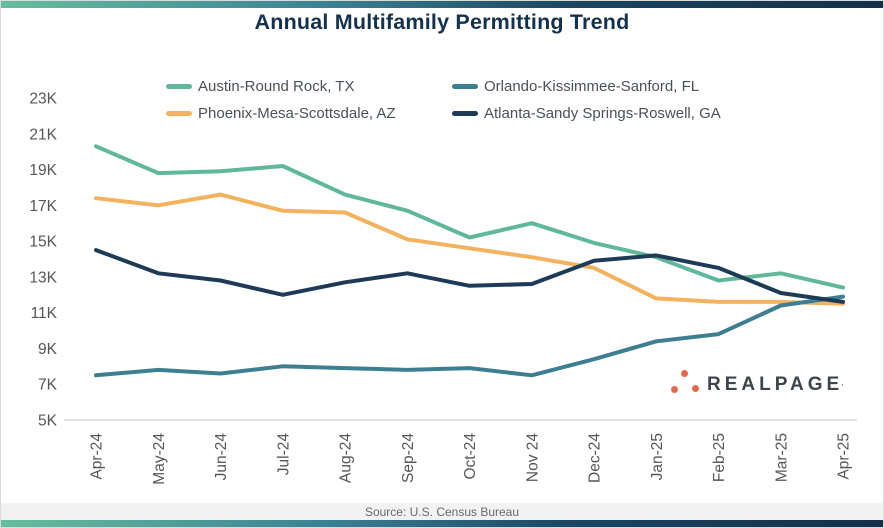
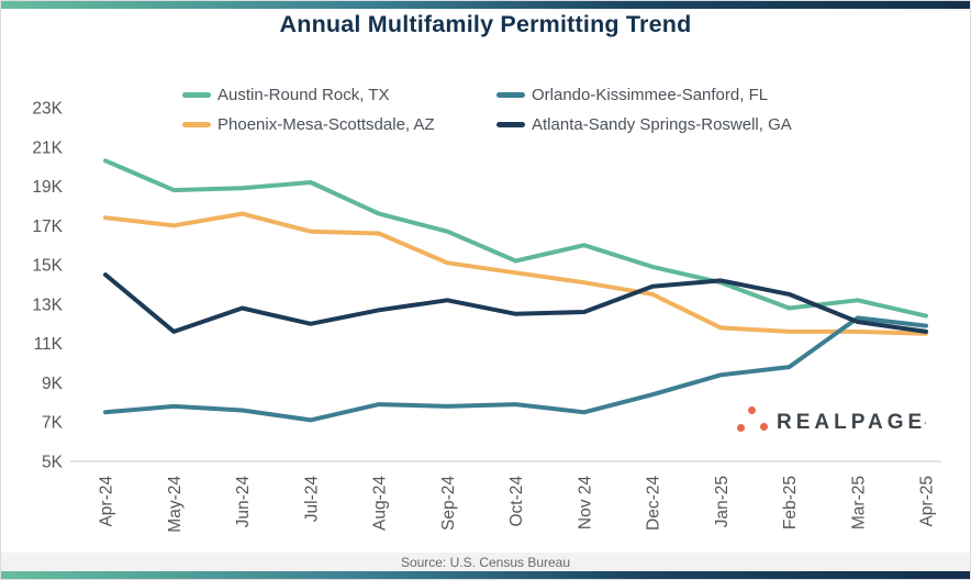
Atlanta-Sandy Springs-Roswell, GA/May-24: 13.2K -> 11.6K
Orlando-Kissimmee-Sanford, FL/Jul-24: 8.0K -> 7.1K
Orlando-Kissimmee-Sanford, FL/Mar-25: 11.4K -> 12.3K
